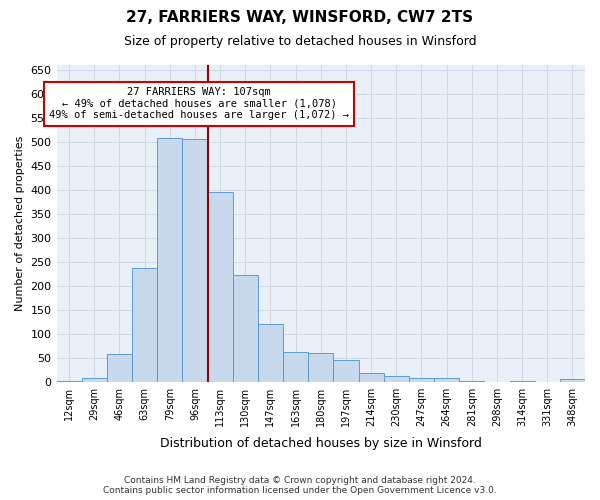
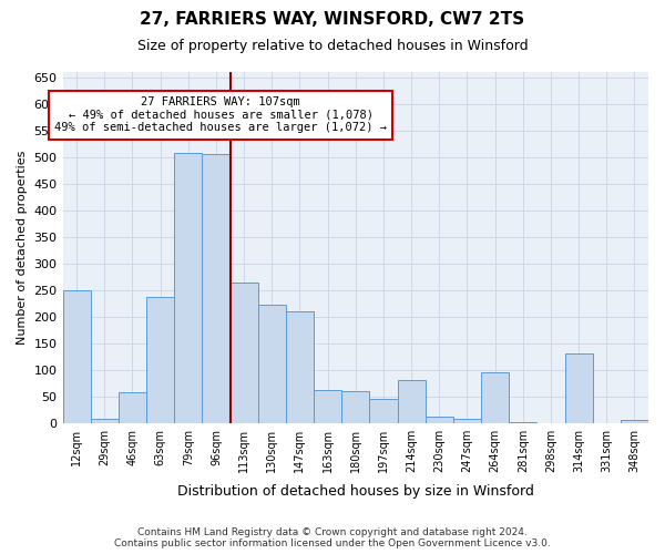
12sqm: 2 -> 250
113sqm: 395 -> 265
147sqm: 120 -> 210
214sqm: 19 -> 80
264sqm: 7 -> 95
314sqm: 1 -> 130
